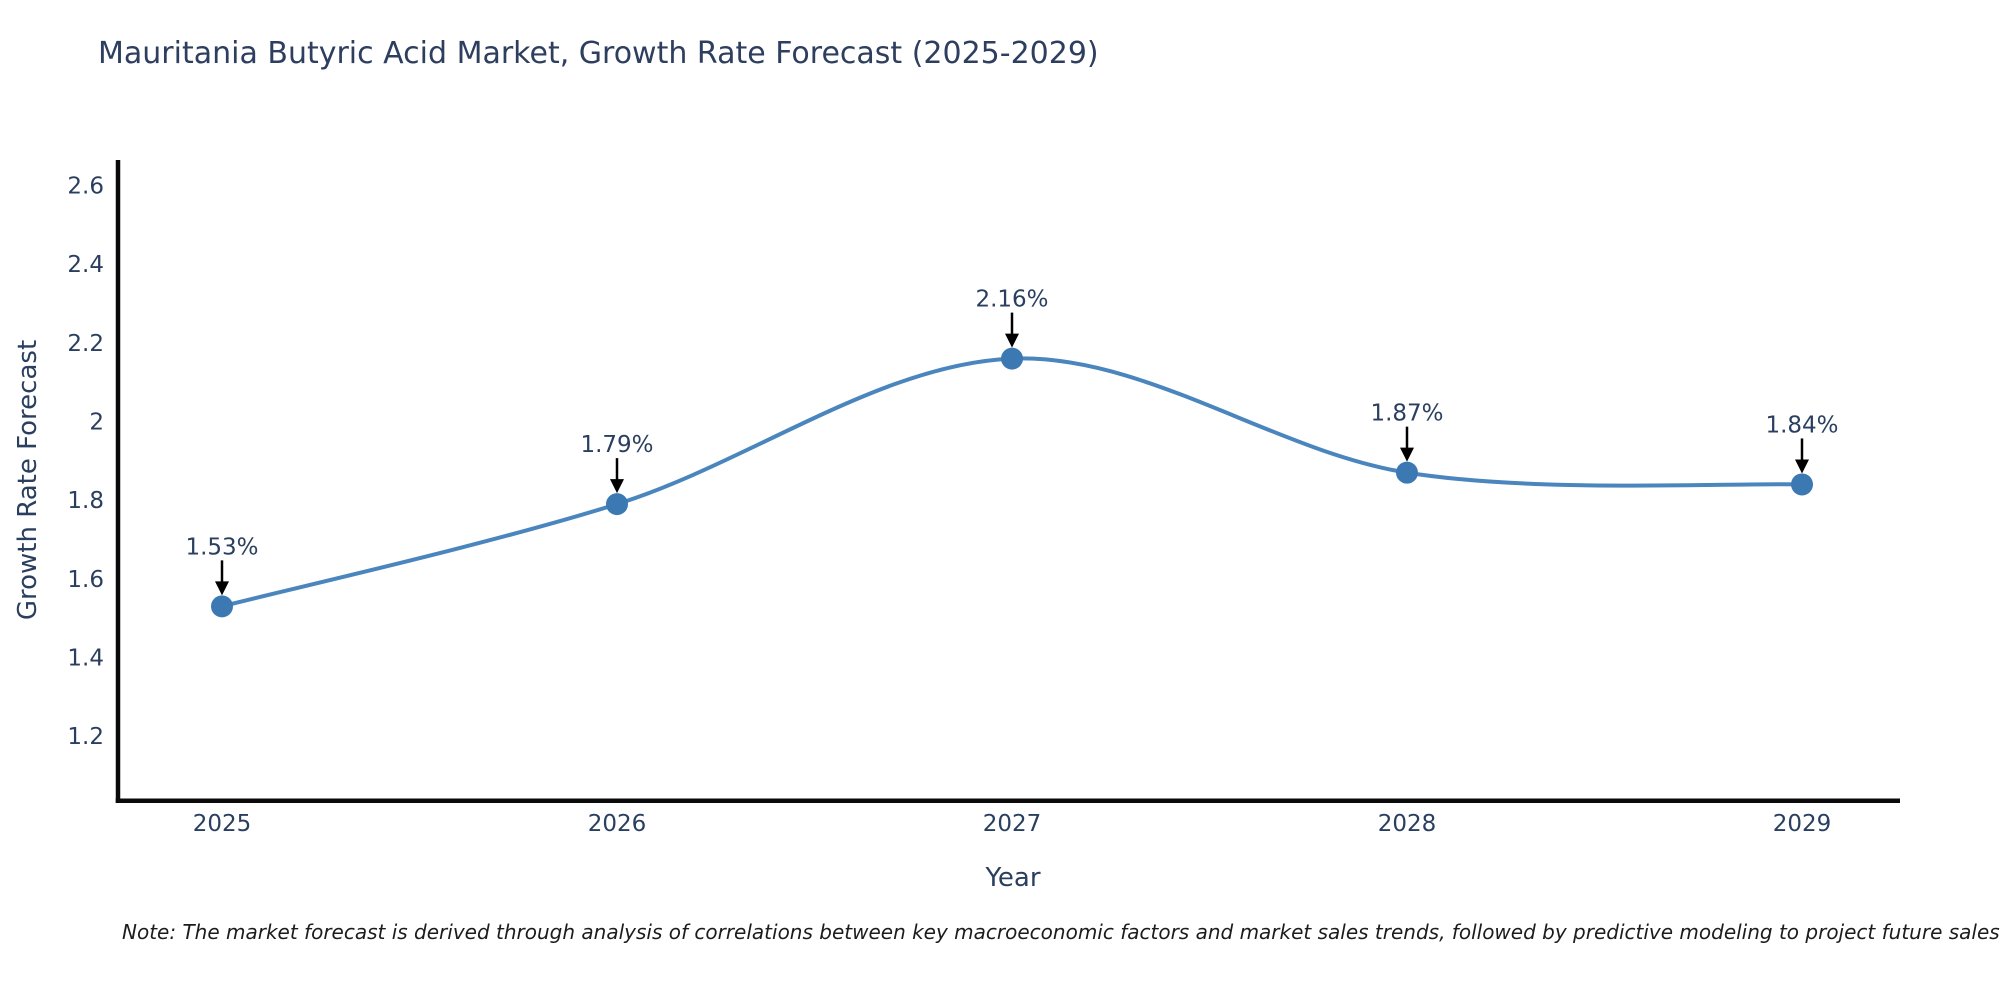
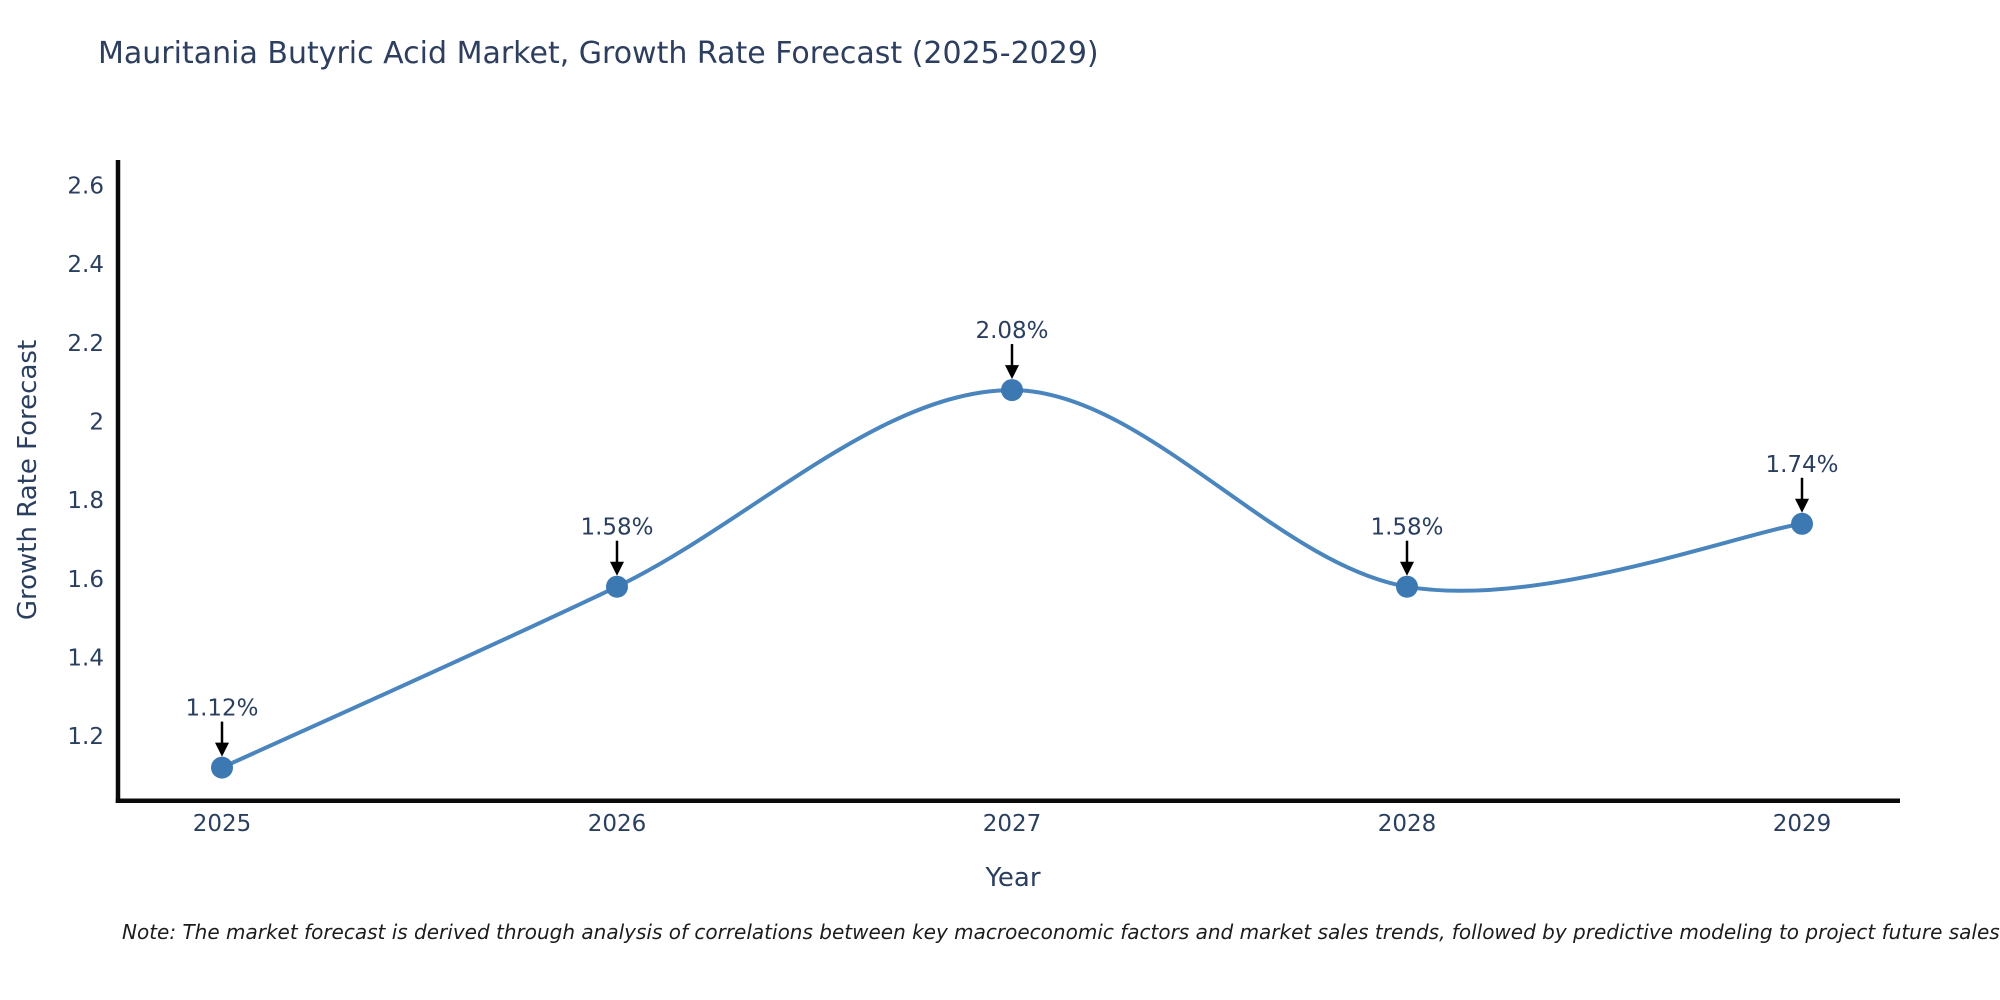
2025: 1.53% -> 1.12%
2026: 1.79% -> 1.58%
2027: 2.16% -> 2.08%
2028: 1.87% -> 1.58%
2029: 1.84% -> 1.74%
